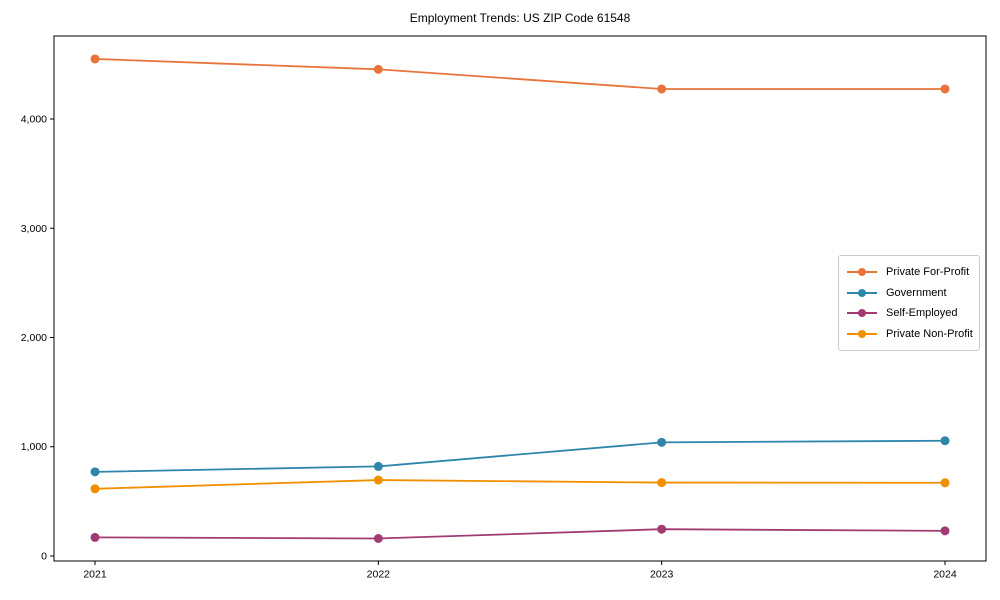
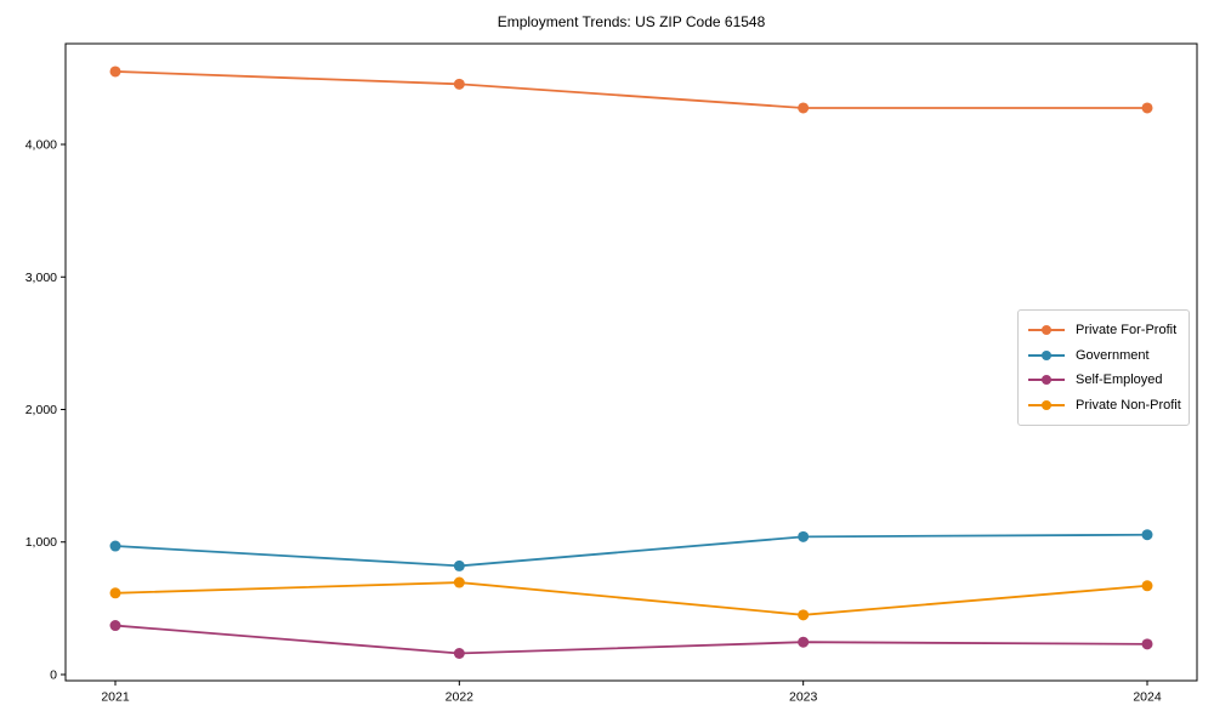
Government/2021: 770 -> 970
Self-Employed/2021: 170 -> 370
Private Non-Profit/2023: 670 -> 450
